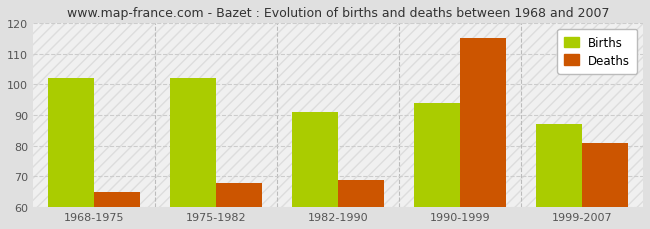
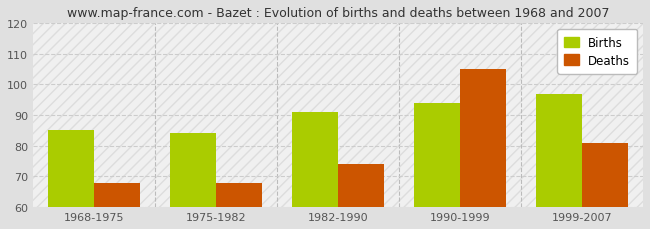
Births/1968-1975: 102 -> 85
Deaths/1968-1975: 65 -> 68
Births/1975-1982: 102 -> 84
Deaths/1982-1990: 69 -> 74
Deaths/1990-1999: 115 -> 105
Births/1999-2007: 87 -> 97
